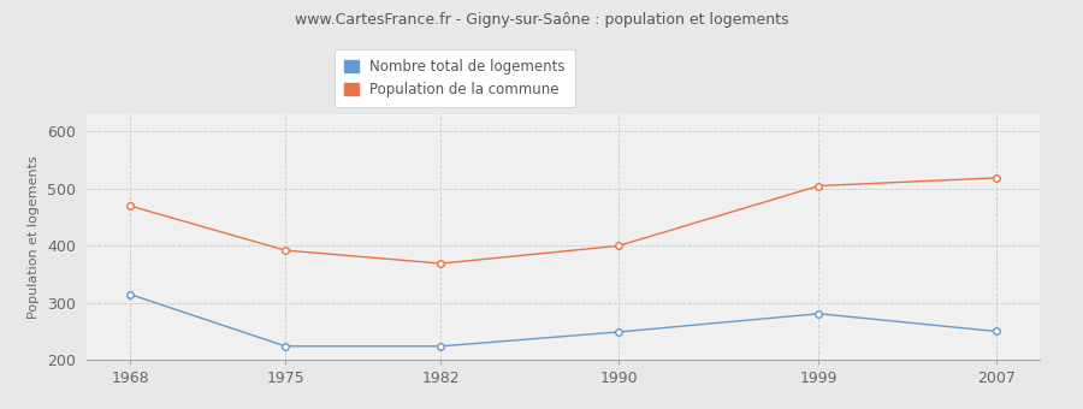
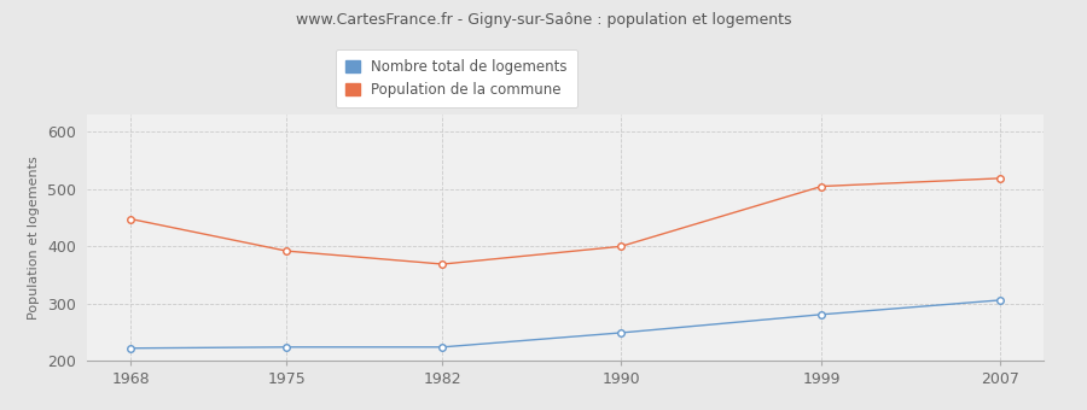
Nombre total de logements/1968: 315 -> 222
Population de la commune/1968: 470 -> 448
Nombre total de logements/2007: 250 -> 306
